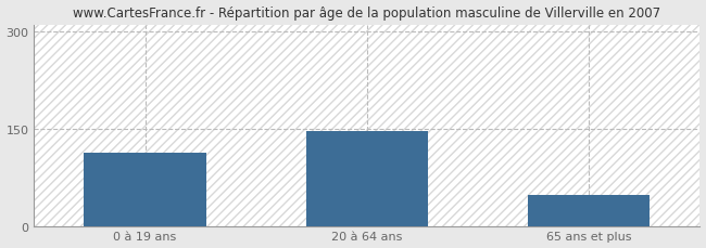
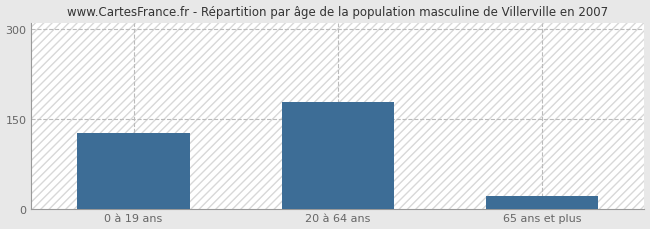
0 à 19 ans: 112 -> 127
20 à 64 ans: 146 -> 178
65 ans et plus: 48 -> 21
